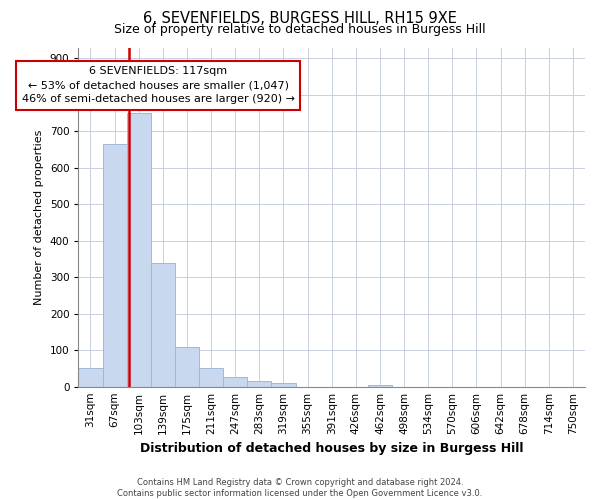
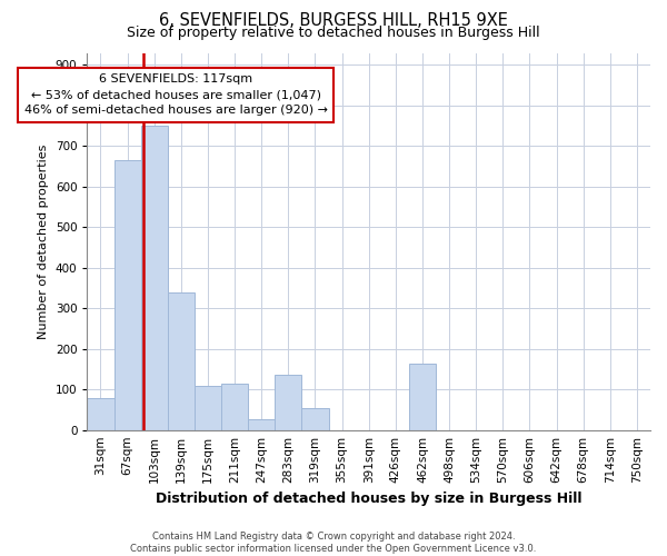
31sqm: 52 -> 80
211sqm: 51 -> 115
283sqm: 15 -> 135
319sqm: 10 -> 55
462sqm: 5 -> 165
